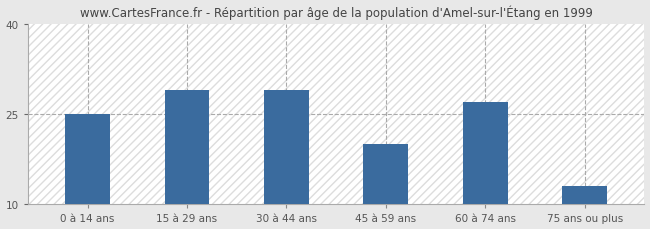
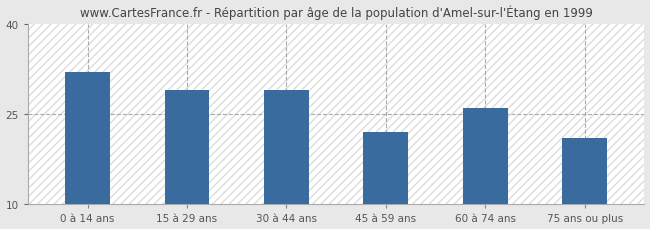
0 à 14 ans: 25 -> 32
45 à 59 ans: 20 -> 22
60 à 74 ans: 27 -> 26
75 ans ou plus: 13 -> 21
